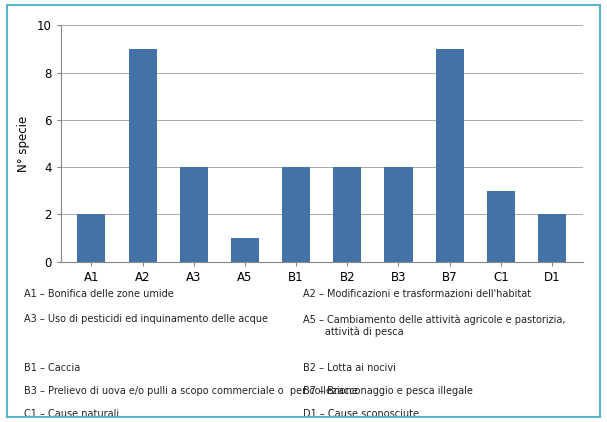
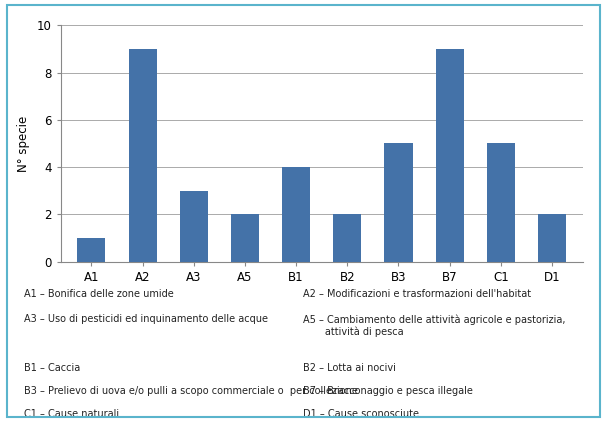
A1: 2 -> 1
A3: 4 -> 3
A5: 1 -> 2
B2: 4 -> 2
B3: 4 -> 5
C1: 3 -> 5
